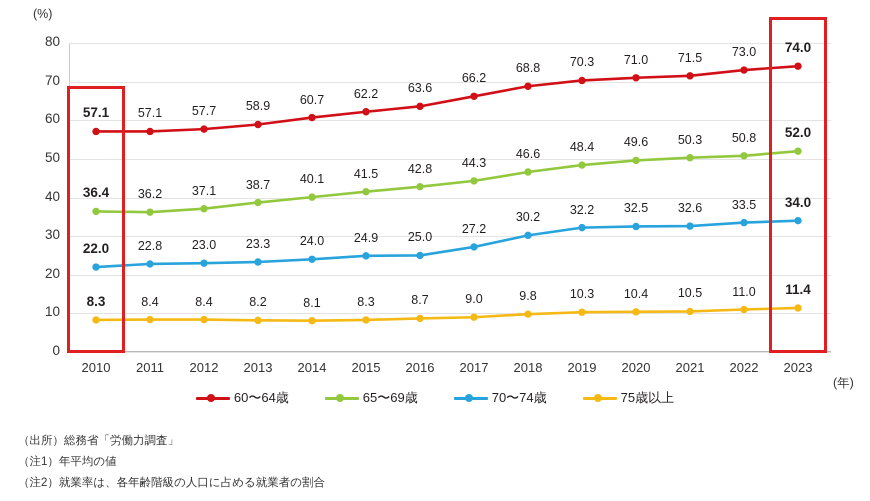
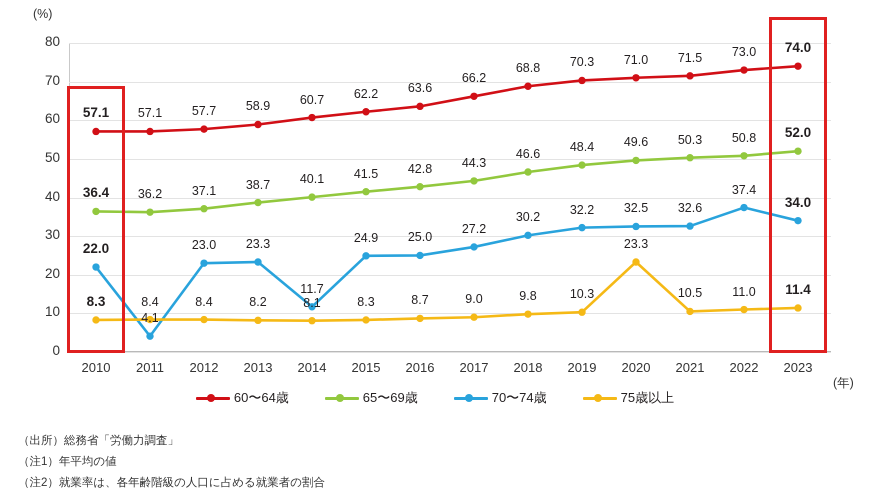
70〜74歳/2011: 22.8 -> 4.1
70〜74歳/2014: 24.0 -> 11.7
75歳以上/2020: 10.4 -> 23.3
70〜74歳/2022: 33.5 -> 37.4
